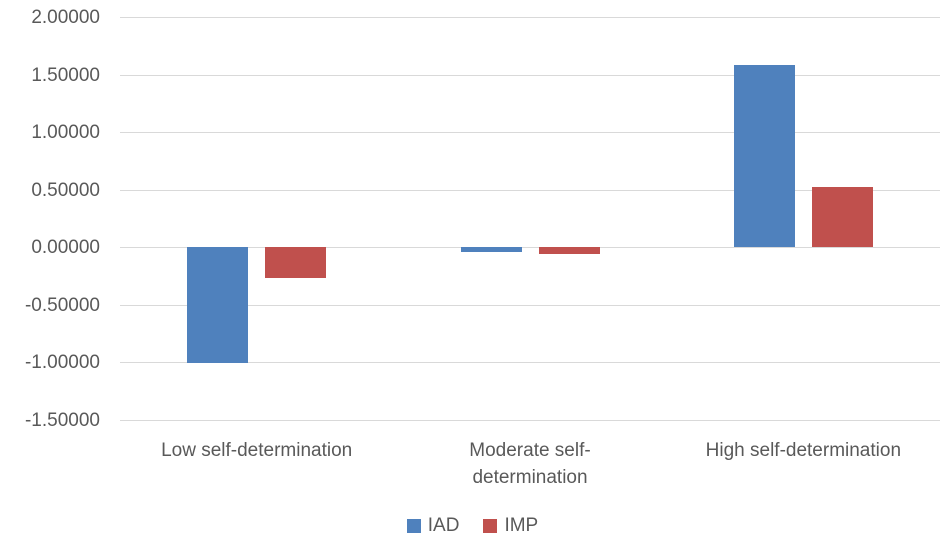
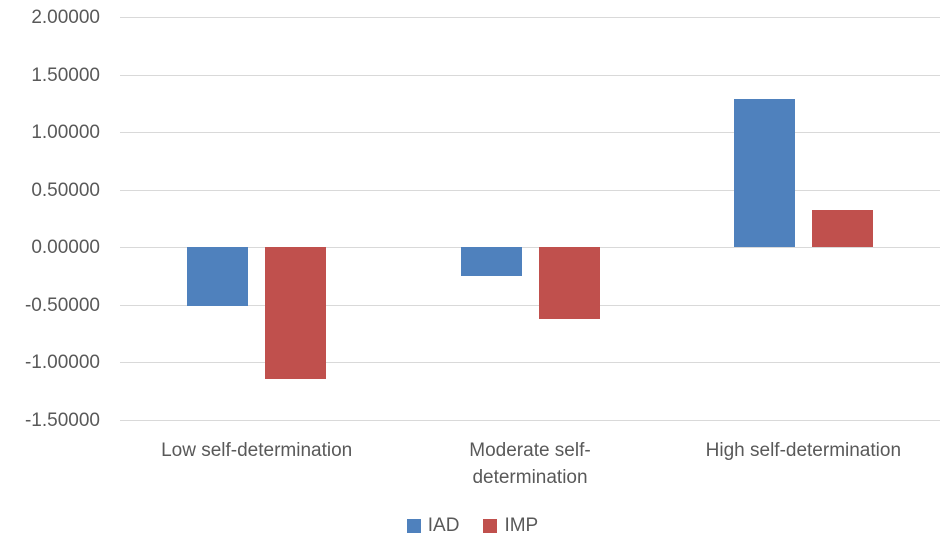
IAD/Low self-determination: -1.01 -> -0.51
IMP/Low self-determination: -0.27 -> -1.15
IAD/Moderate self-determination: -0.04 -> -0.25
IMP/Moderate self-determination: -0.06 -> -0.63
IAD/High self-determination: 1.58 -> 1.29
IMP/High self-determination: 0.52 -> 0.32
